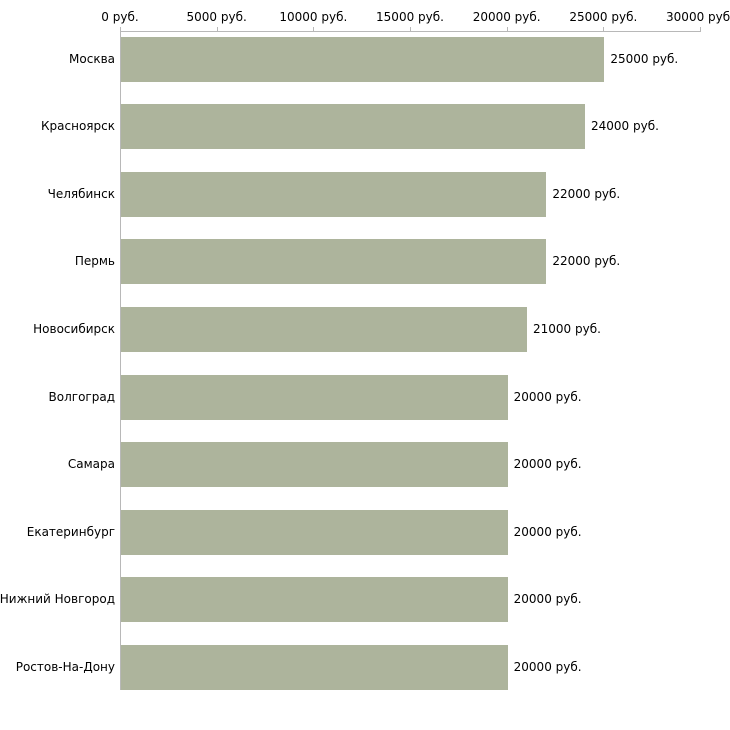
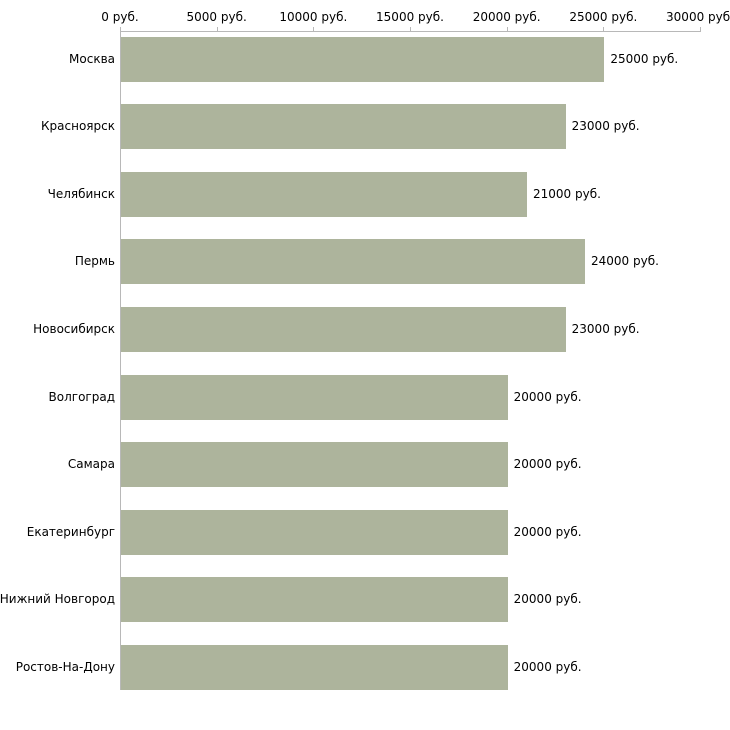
Красноярск: 24000 -> 23000
Челябинск: 22000 -> 21000
Пермь: 22000 -> 24000
Новосибирск: 21000 -> 23000
